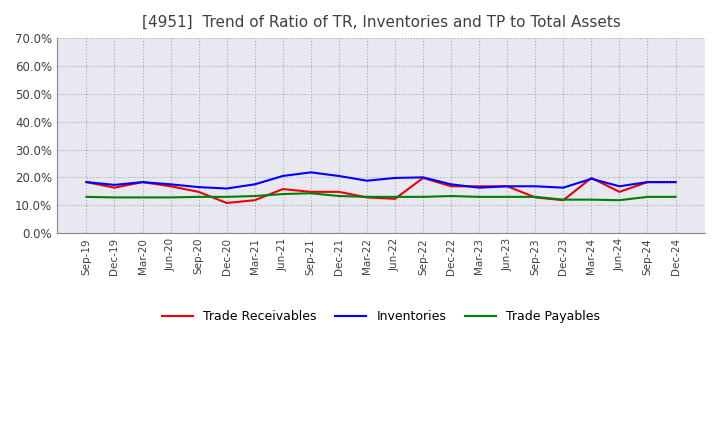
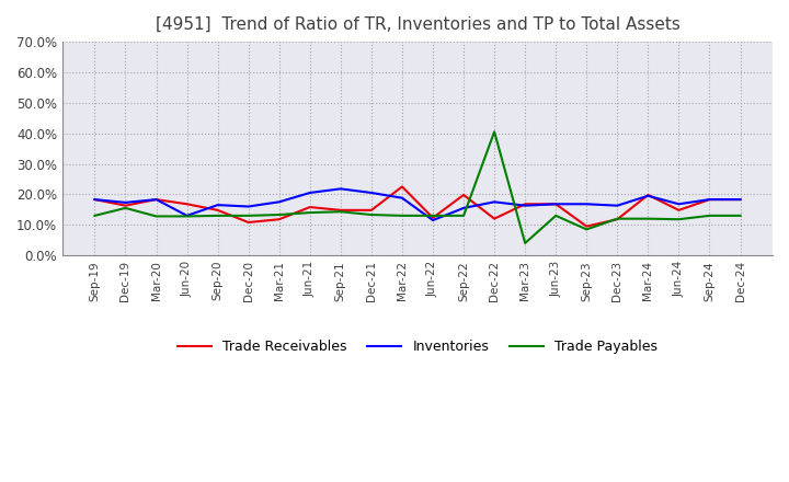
Trade Payables/Dec-19: 12.8% -> 15.5%
Inventories/Jun-20: 17.5% -> 13.0%
Trade Receivables/Mar-22: 12.8% -> 22.5%
Inventories/Jun-22: 19.8% -> 11.5%
Inventories/Sep-22: 20.0% -> 15.5%
Trade Receivables/Dec-22: 16.8% -> 12.0%
Trade Payables/Dec-22: 13.3% -> 40.5%
Trade Payables/Mar-23: 13.0% -> 4.0%
Trade Receivables/Sep-23: 12.8% -> 9.5%
Trade Payables/Sep-23: 13.0% -> 8.5%
